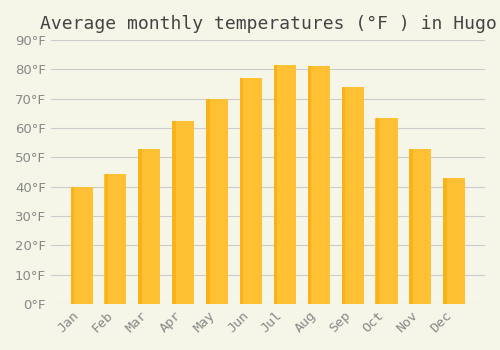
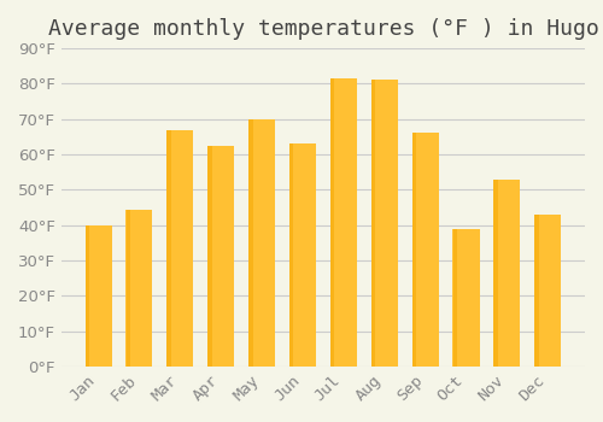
Mar: 53.0°F -> 67.0°F
Jun: 77.0°F -> 63.0°F
Sep: 74.0°F -> 66.0°F
Oct: 63.5°F -> 39.0°F
